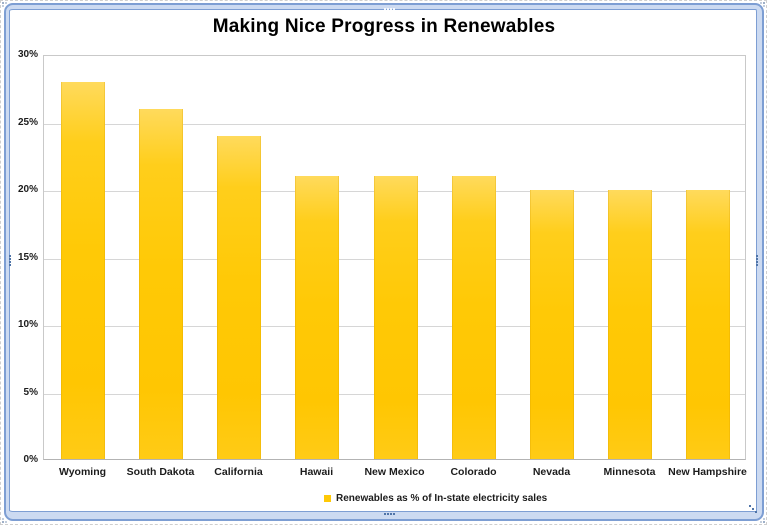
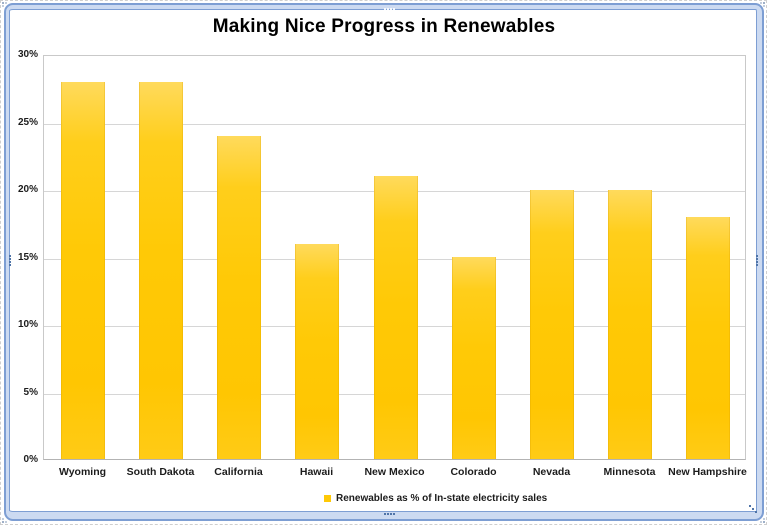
South Dakota: 26% -> 28%
Hawaii: 21% -> 16%
Colorado: 21% -> 15%
New Hampshire: 20% -> 18%
